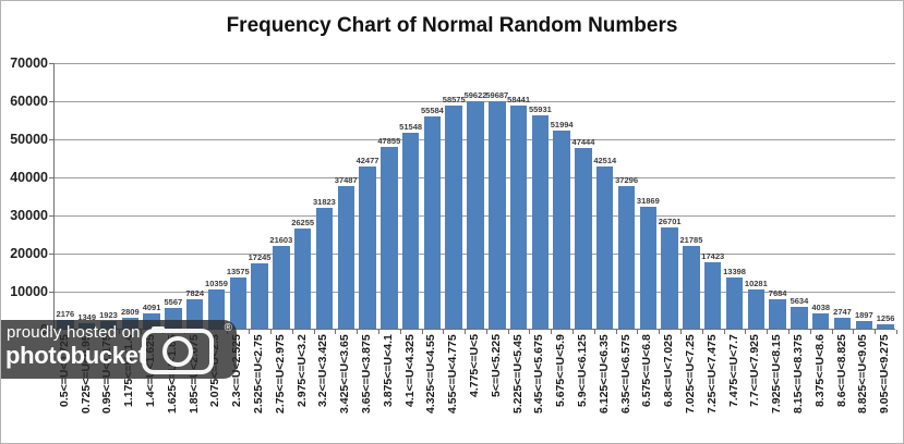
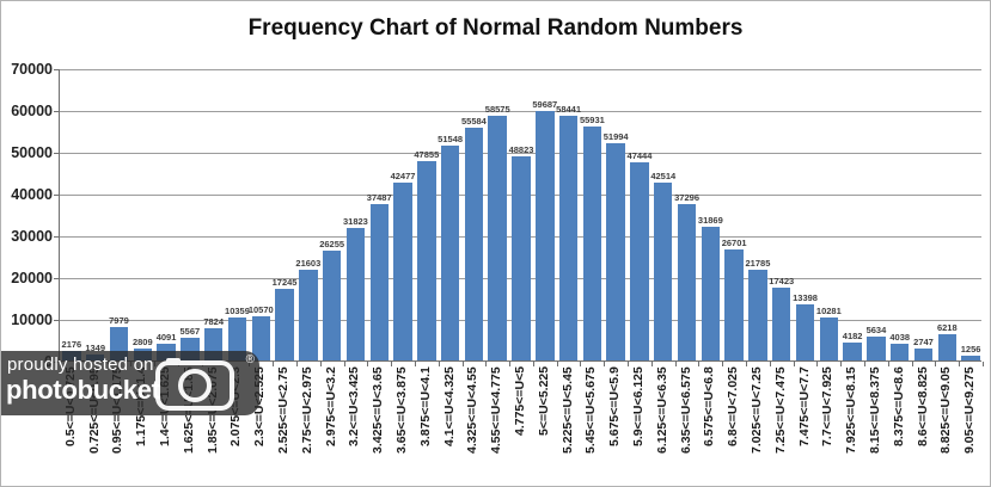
0.95<=U<1.175: 1923 -> 7979
2.3<=U<2.525: 13575 -> 10570
4.775<=U<5: 59622 -> 48823
7.925<=U<8.15: 7684 -> 4182
8.825<=U<9.05: 1897 -> 6218
